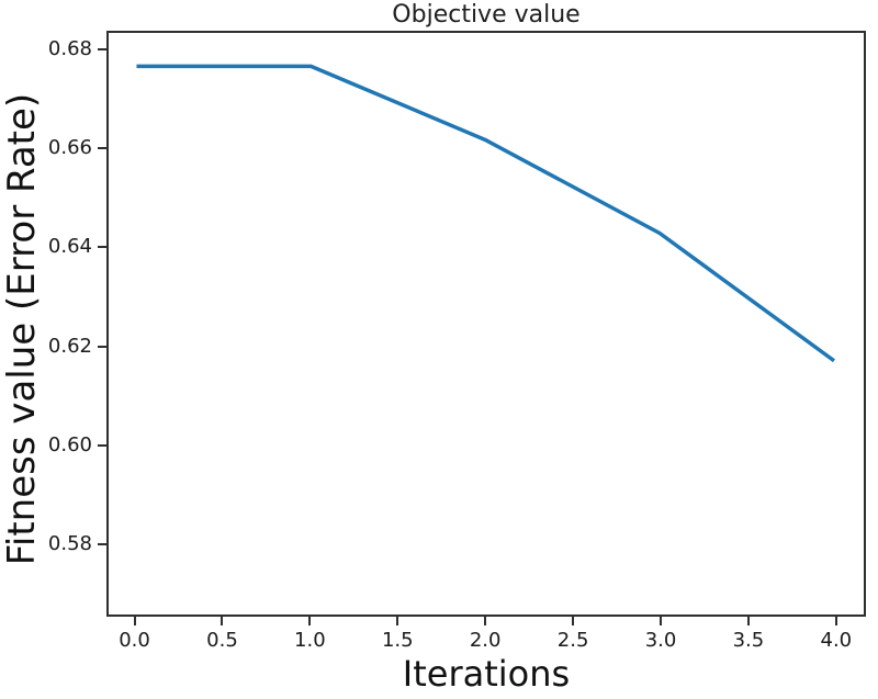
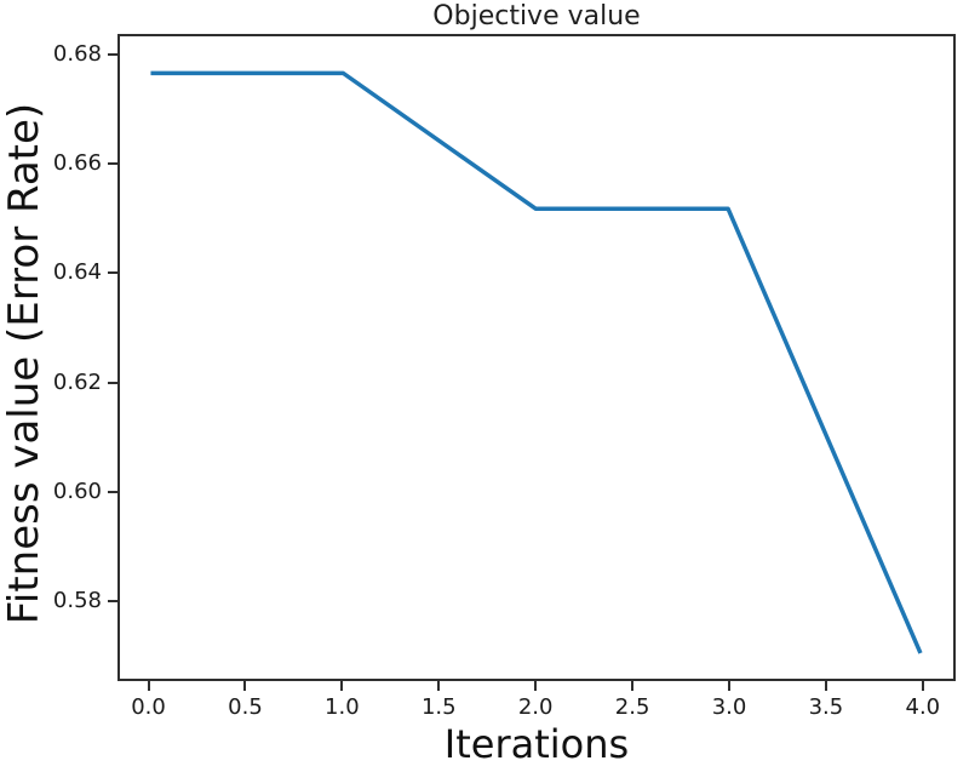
2.0: 0.662 -> 0.652
3.0: 0.643 -> 0.652
4.0: 0.617 -> 0.570
